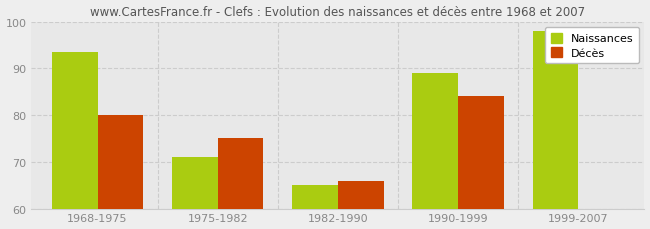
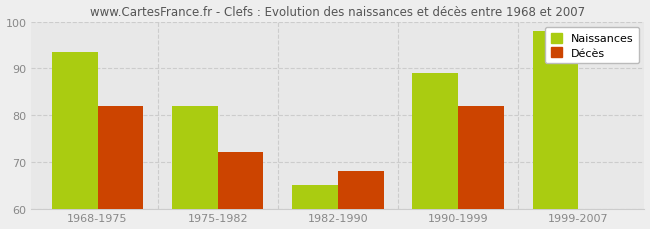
Décès/1968-1975: 80.0 -> 82.0
Naissances/1975-1982: 71.0 -> 82.0
Décès/1975-1982: 75.0 -> 72.0
Décès/1982-1990: 66.0 -> 68.0
Décès/1990-1999: 84.0 -> 82.0
